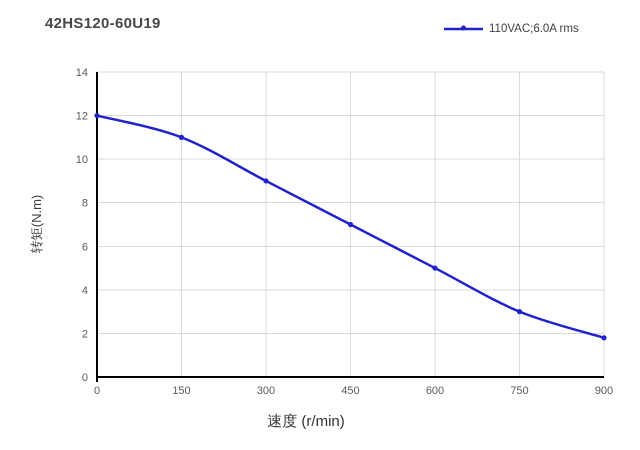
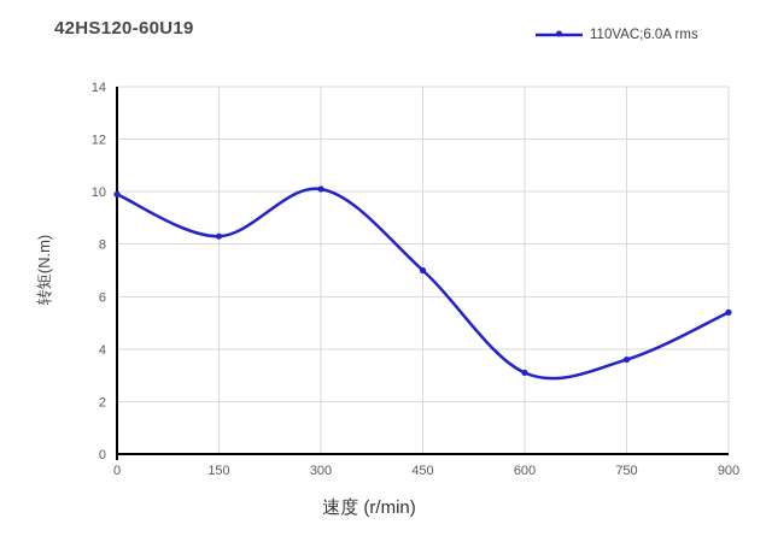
0: 12.0 -> 9.9
150: 11.0 -> 8.3
300: 9.0 -> 10.1
600: 5.0 -> 3.1
750: 3.0 -> 3.6
900: 1.8 -> 5.4
